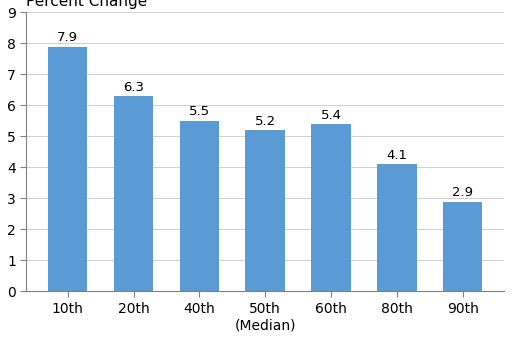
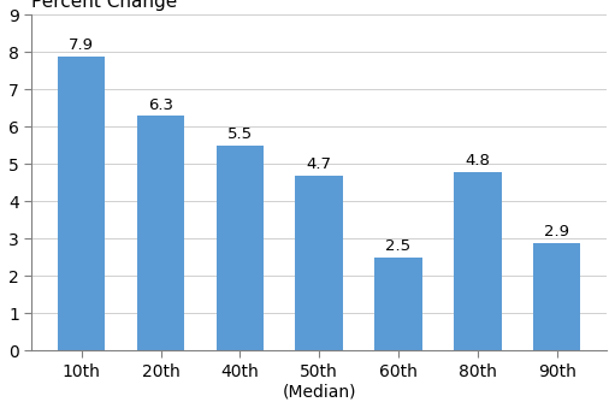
50th (Median): 5.2 -> 4.7
60th: 5.4 -> 2.5
80th: 4.1 -> 4.8
